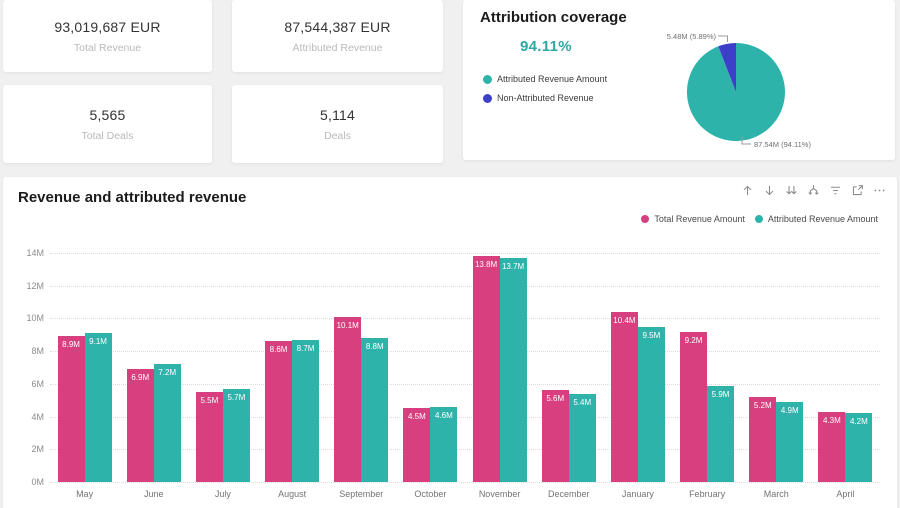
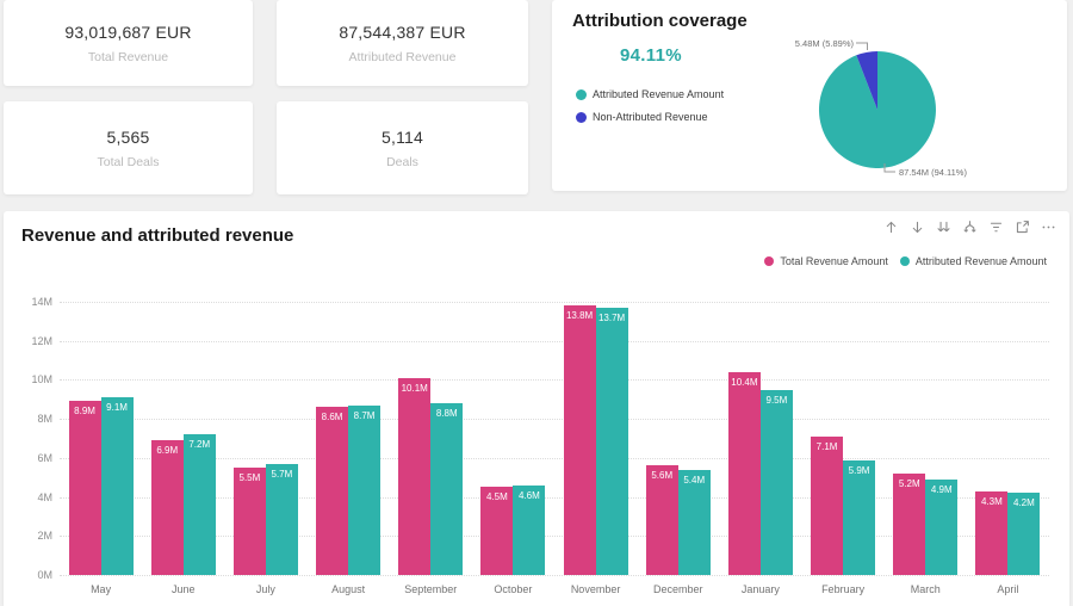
Revenue and attributed revenue/Total Revenue Amount/February: 9.2M -> 7.1M
